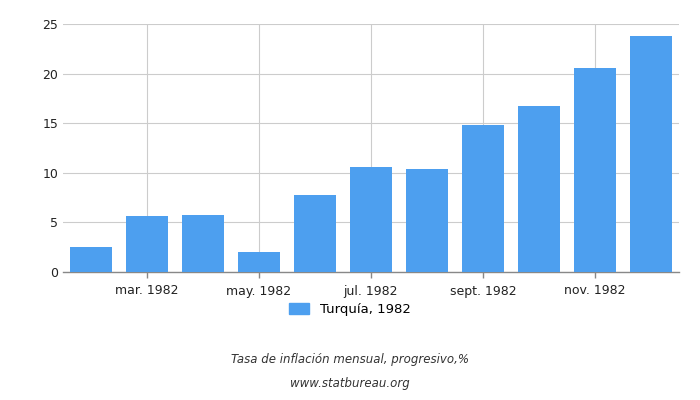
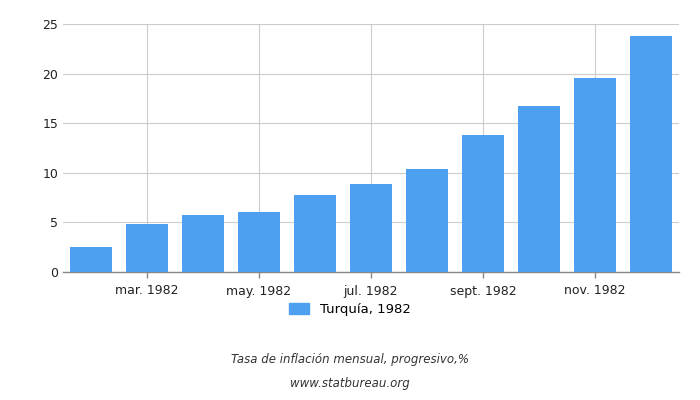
mar. 1982: 5.6 -> 4.8
may. 1982: 2.0 -> 6.0
jul. 1982: 10.6 -> 8.9
sept. 1982: 14.8 -> 13.8
nov. 1982: 20.6 -> 19.6
